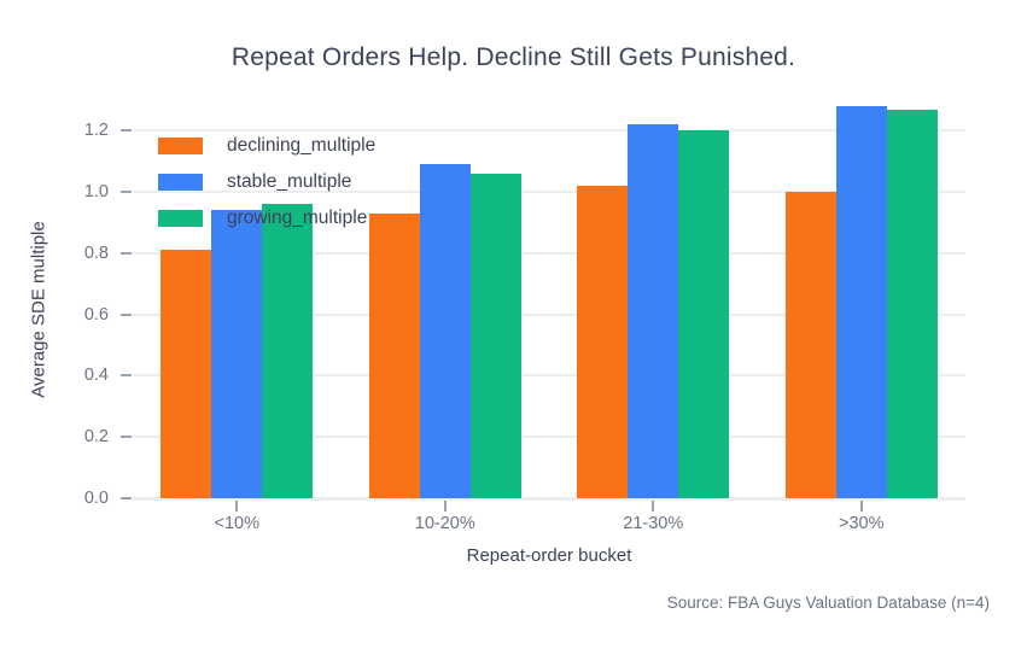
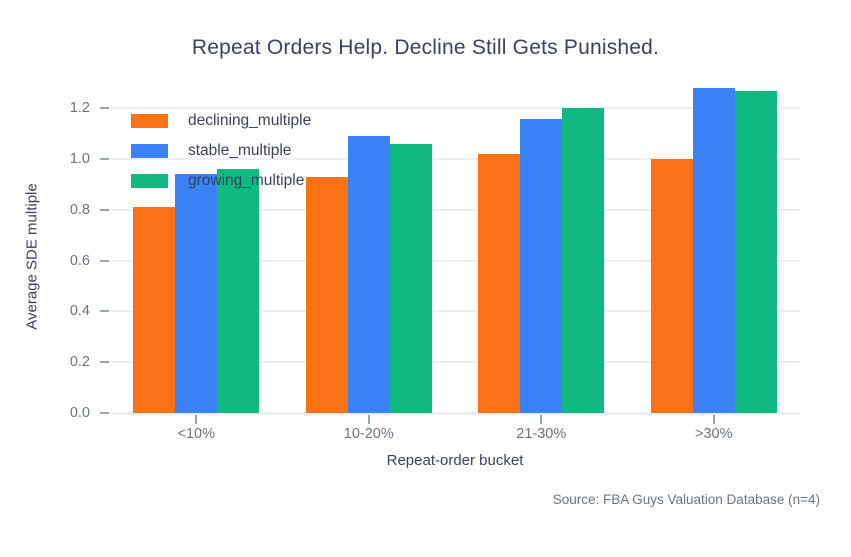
stable_multiple/21-30%: 1.22 -> 1.16
